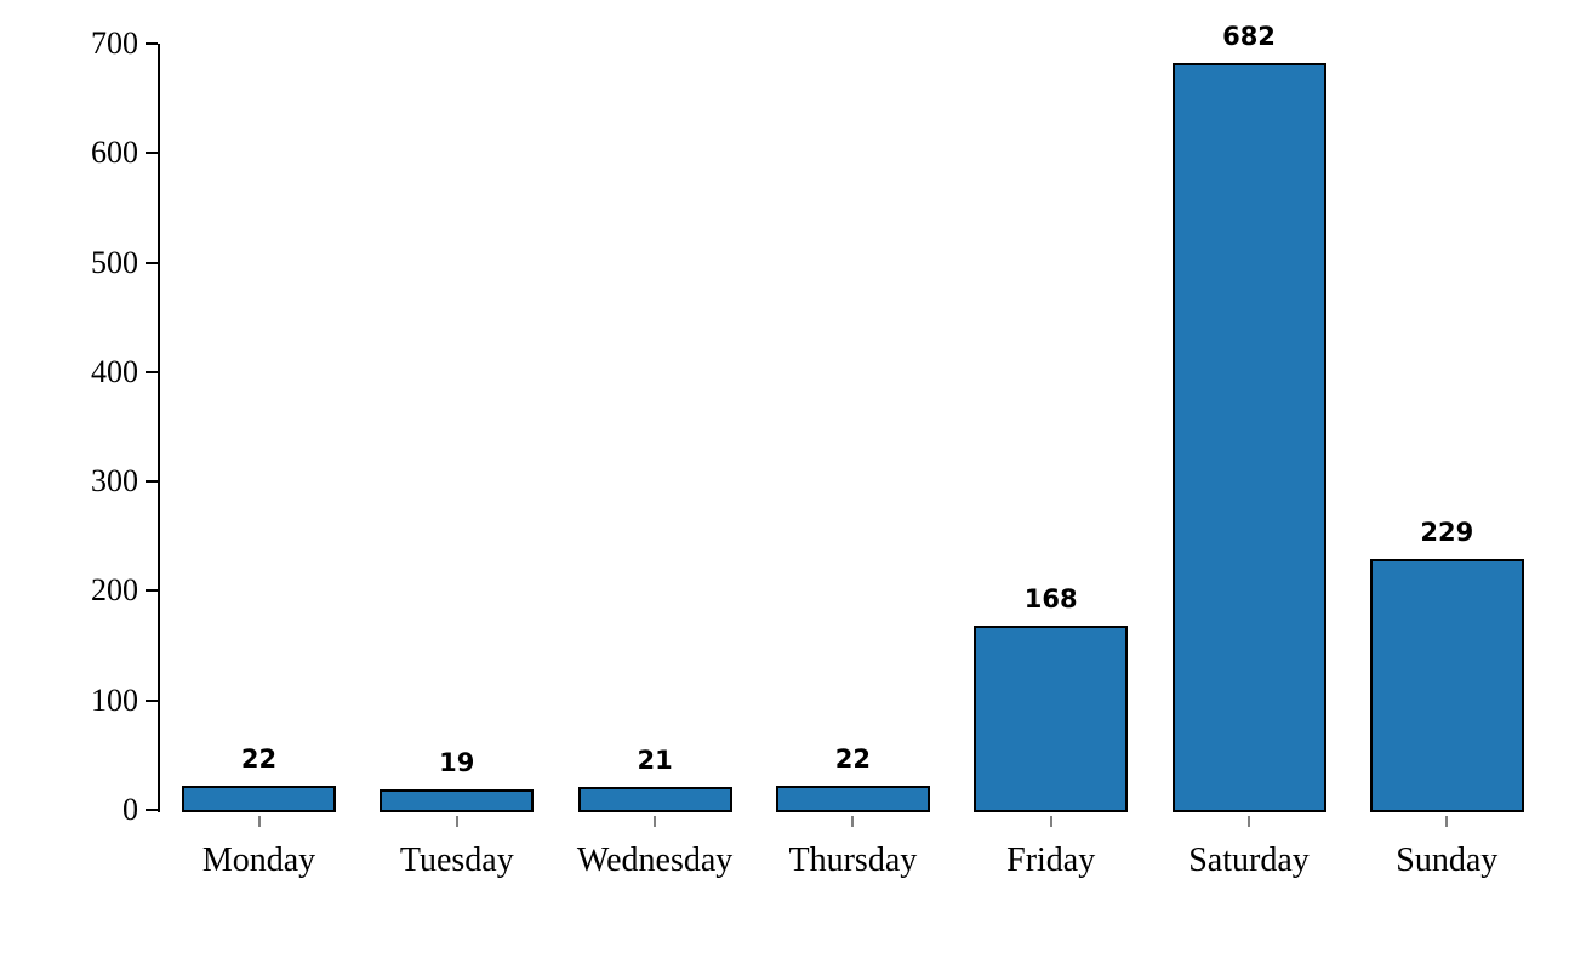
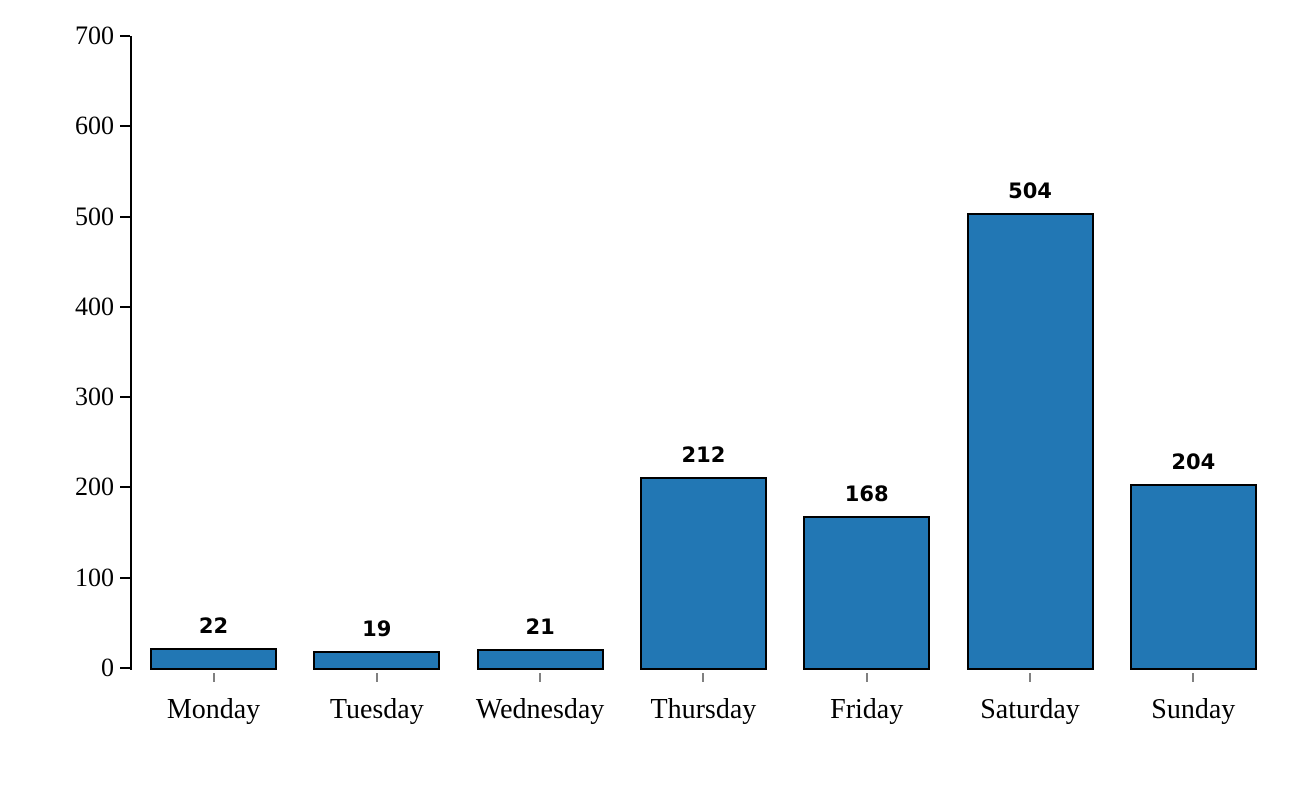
Thursday: 22 -> 212
Saturday: 682 -> 504
Sunday: 229 -> 204
